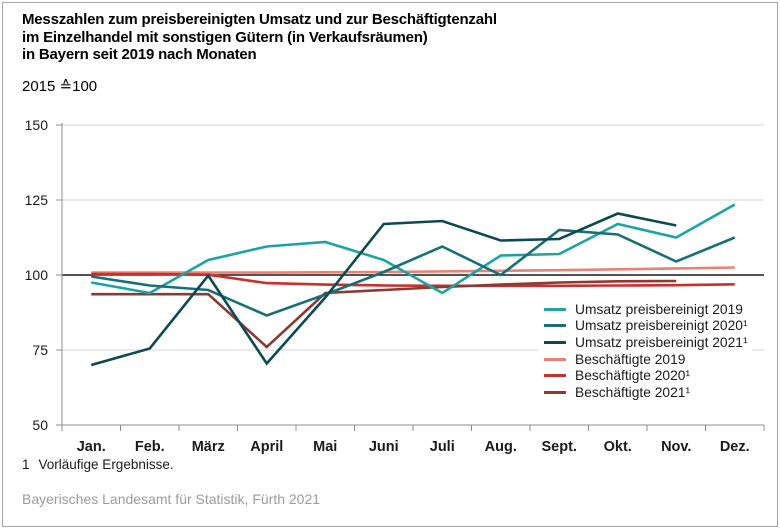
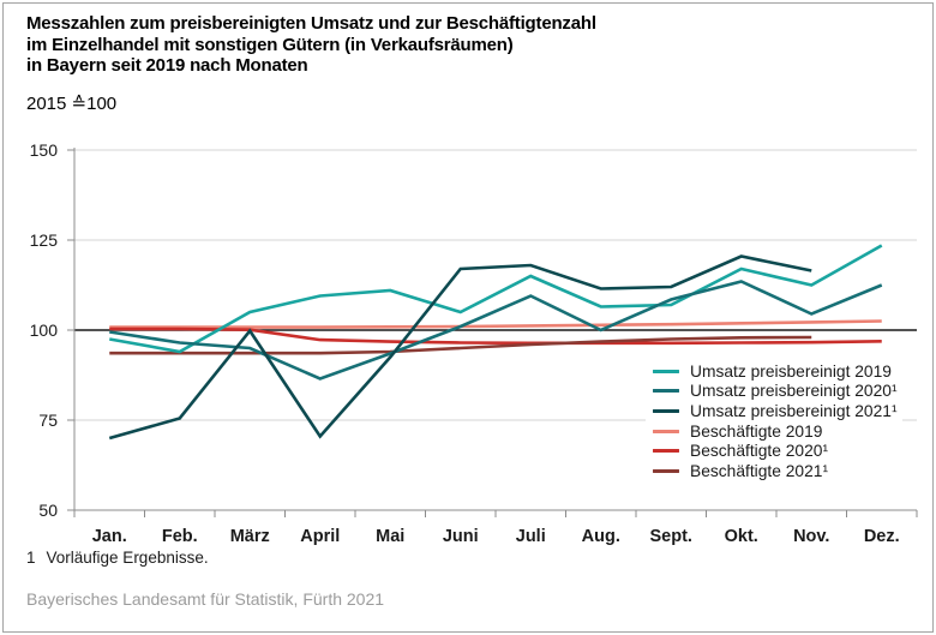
Beschäftigte 2021¹/April: 76 -> 94
Umsatz preisbereinigt 2019/Juli: 94 -> 115
Umsatz preisbereinigt 2020¹/Sept.: 115 -> 108
